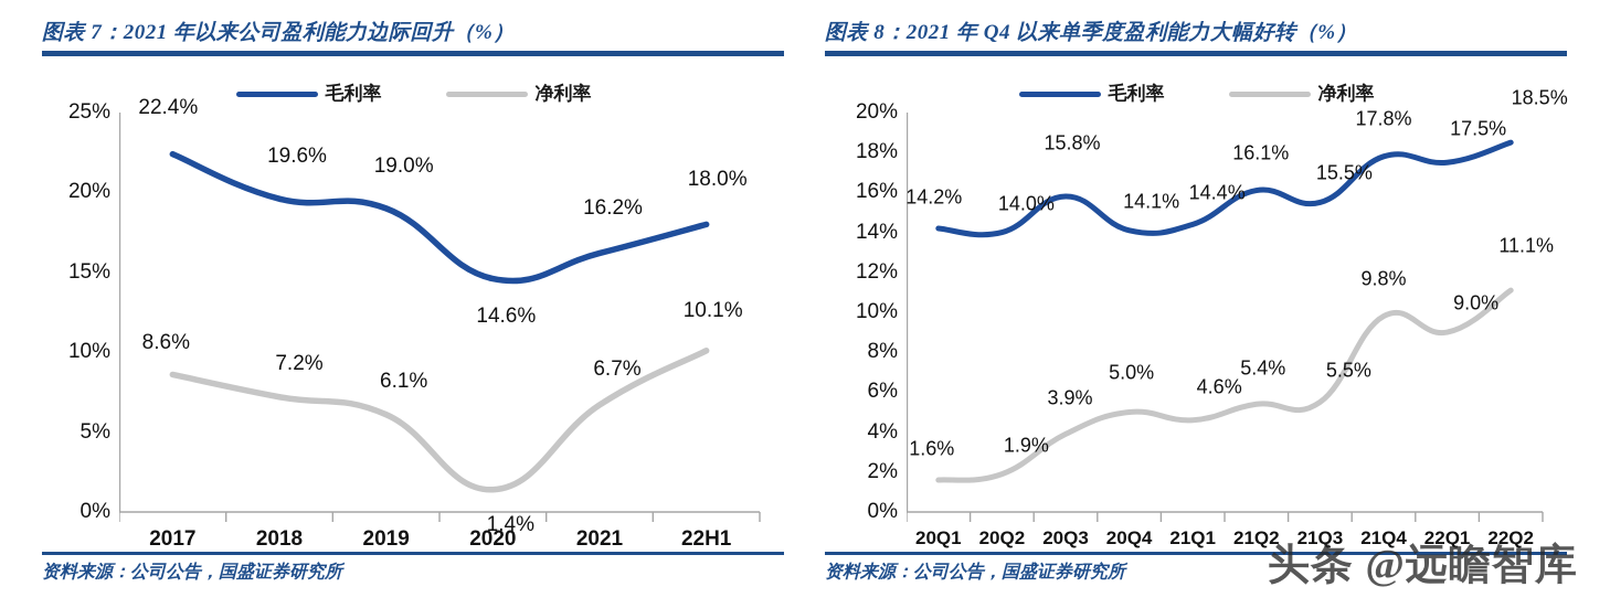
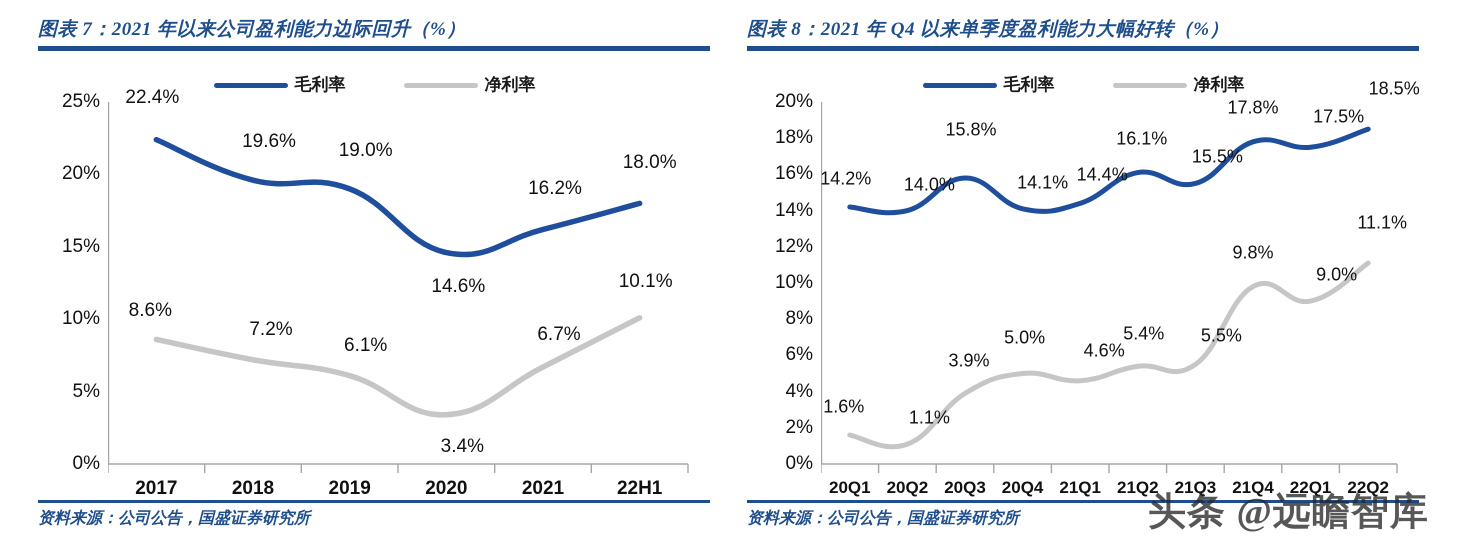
图表 7：2021 年以来公司盈利能力边际回升（%）/净利率/2020: 1.4% -> 3.4%
图表 8：2021 年 Q4 以来单季度盈利能力大幅好转（%）/净利率/20Q2: 1.9% -> 1.1%
